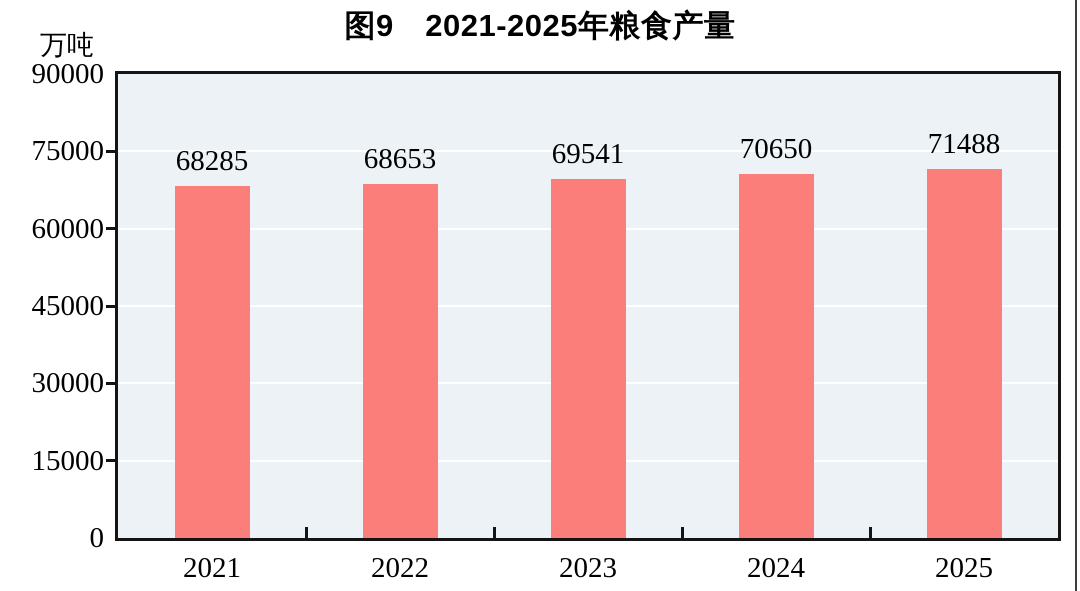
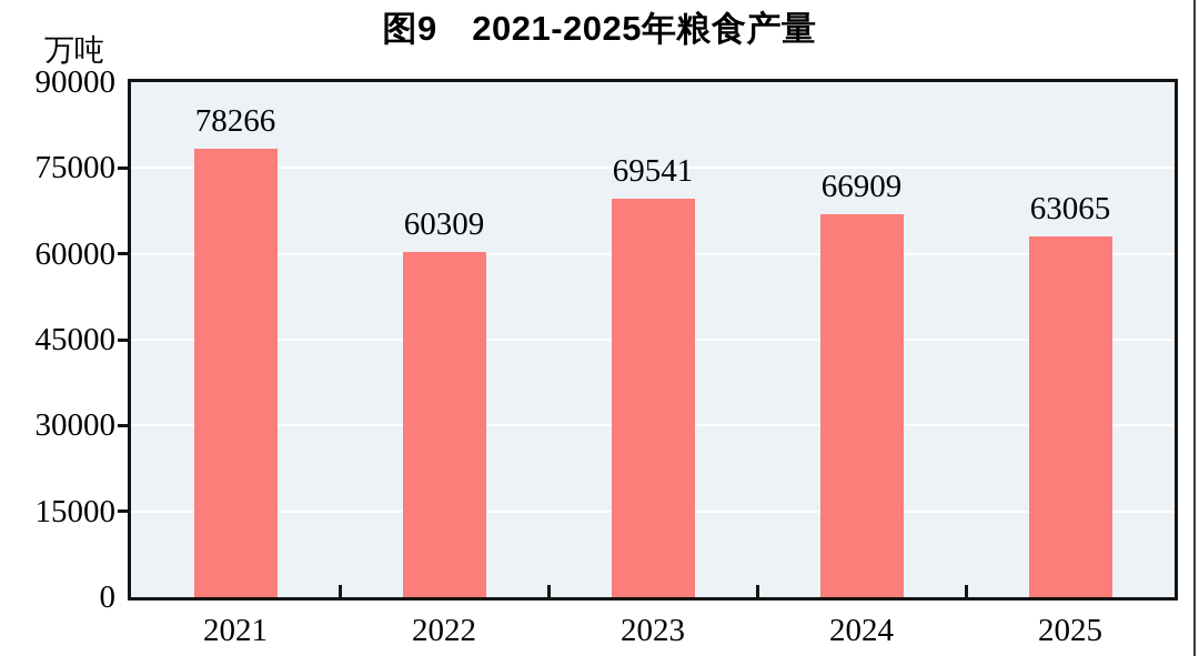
2021: 68285 -> 78266
2022: 68653 -> 60309
2024: 70650 -> 66909
2025: 71488 -> 63065
